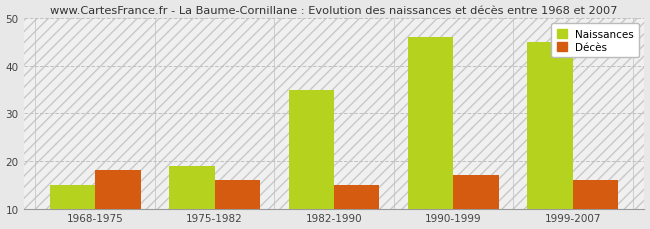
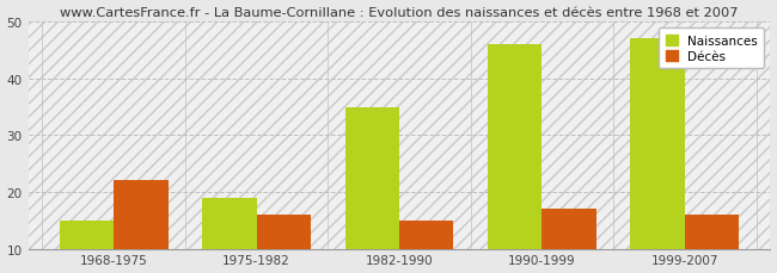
Décès/1968-1975: 18 -> 22
Naissances/1999-2007: 45 -> 47
